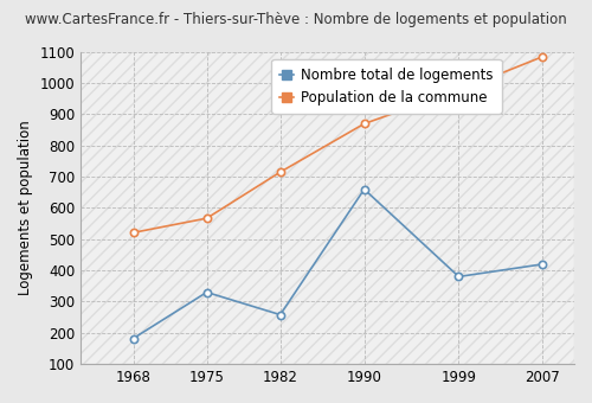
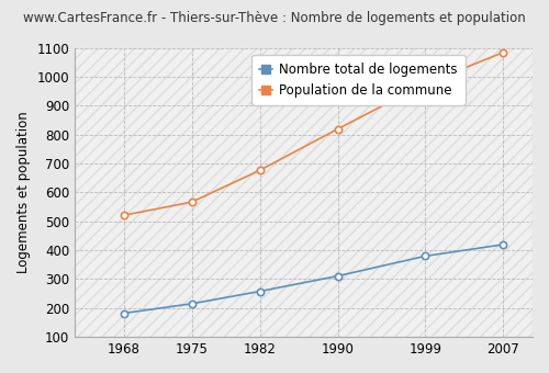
Nombre total de logements/1975: 330 -> 215
Population de la commune/1982: 715 -> 677
Nombre total de logements/1990: 660 -> 311
Population de la commune/1990: 870 -> 820
